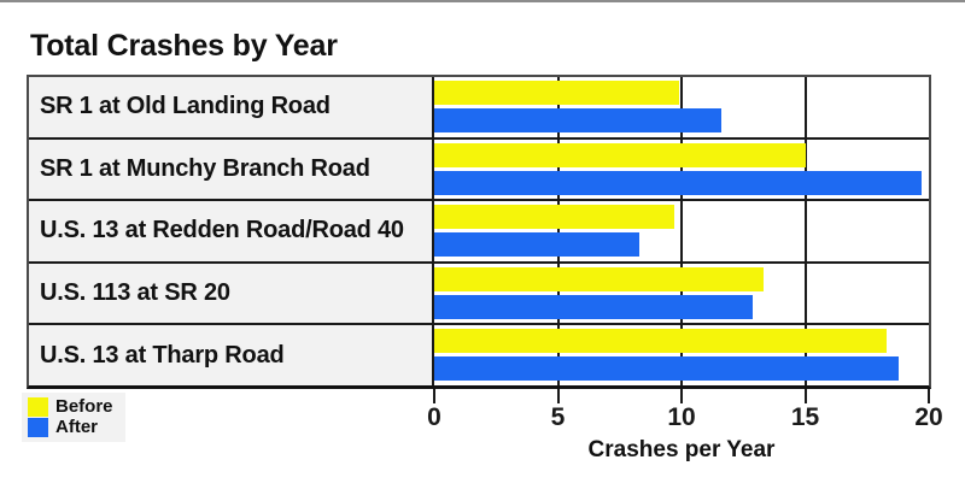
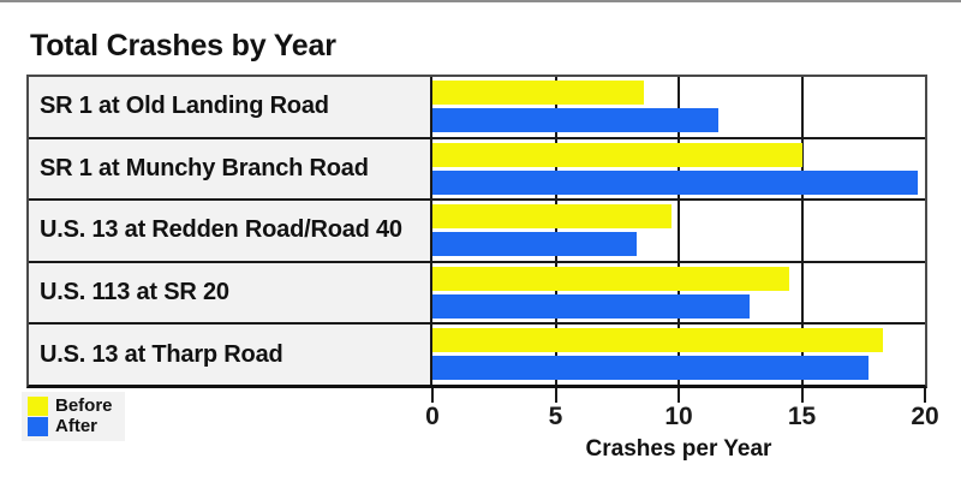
Before/SR 1 at Old Landing Road: 9.9 -> 8.6
Before/U.S. 113 at SR 20: 13.3 -> 14.5
After/U.S. 13 at Tharp Road: 18.8 -> 17.7
